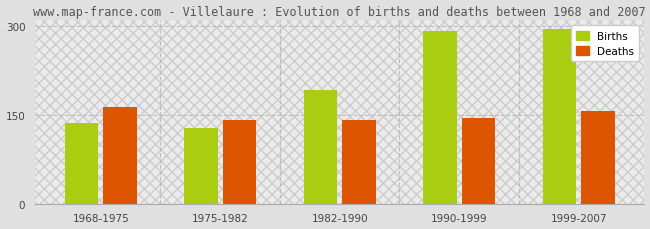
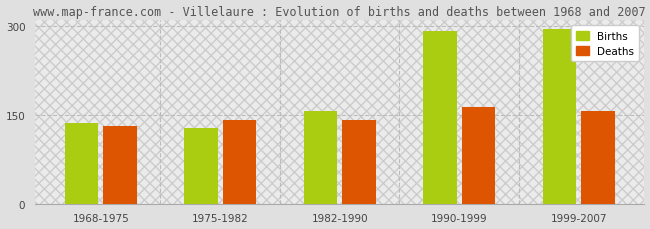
Deaths/1968-1975: 164 -> 132
Births/1982-1990: 192 -> 157
Deaths/1990-1999: 144 -> 163
